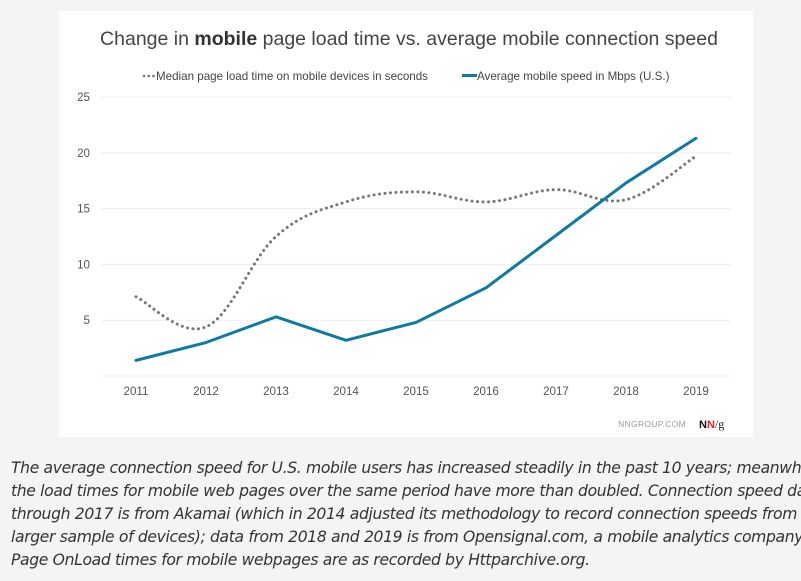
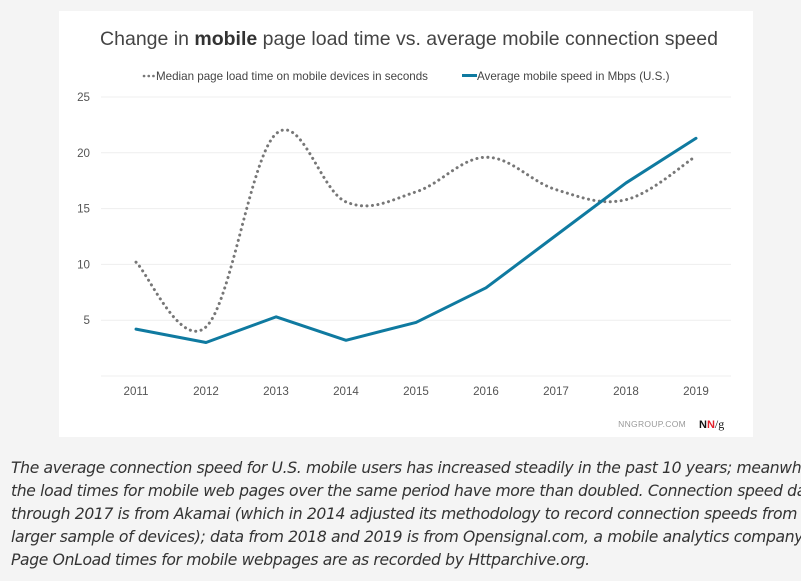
Median page load time on mobile devices in seconds/2011: 7.1 -> 10.2
Average mobile speed in Mbps (U.S.)/2011: 1.4 -> 4.2
Median page load time on mobile devices in seconds/2013: 12.5 -> 21.7
Median page load time on mobile devices in seconds/2016: 15.6 -> 19.6
